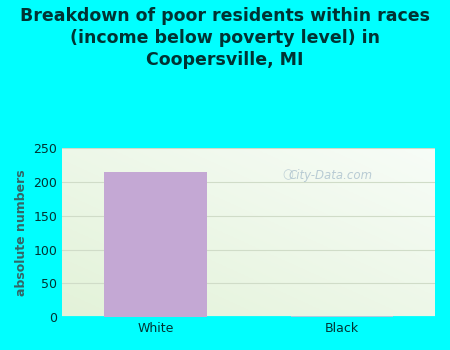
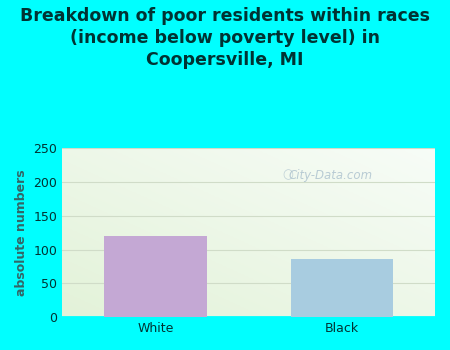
White: 215 -> 120
Black: 2 -> 86
